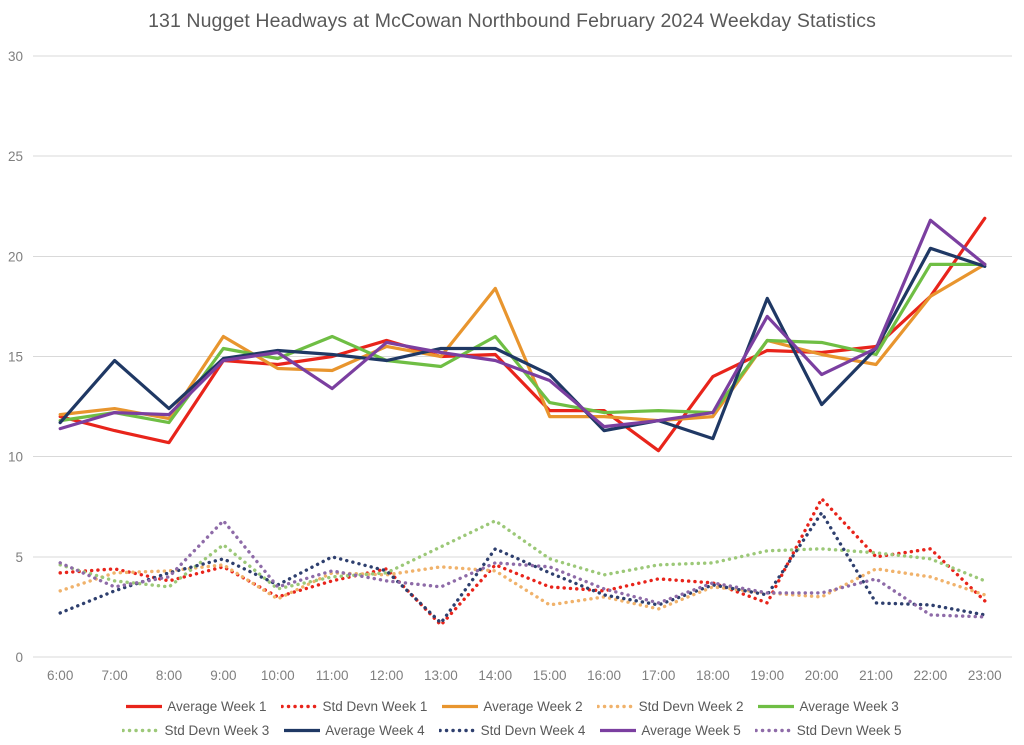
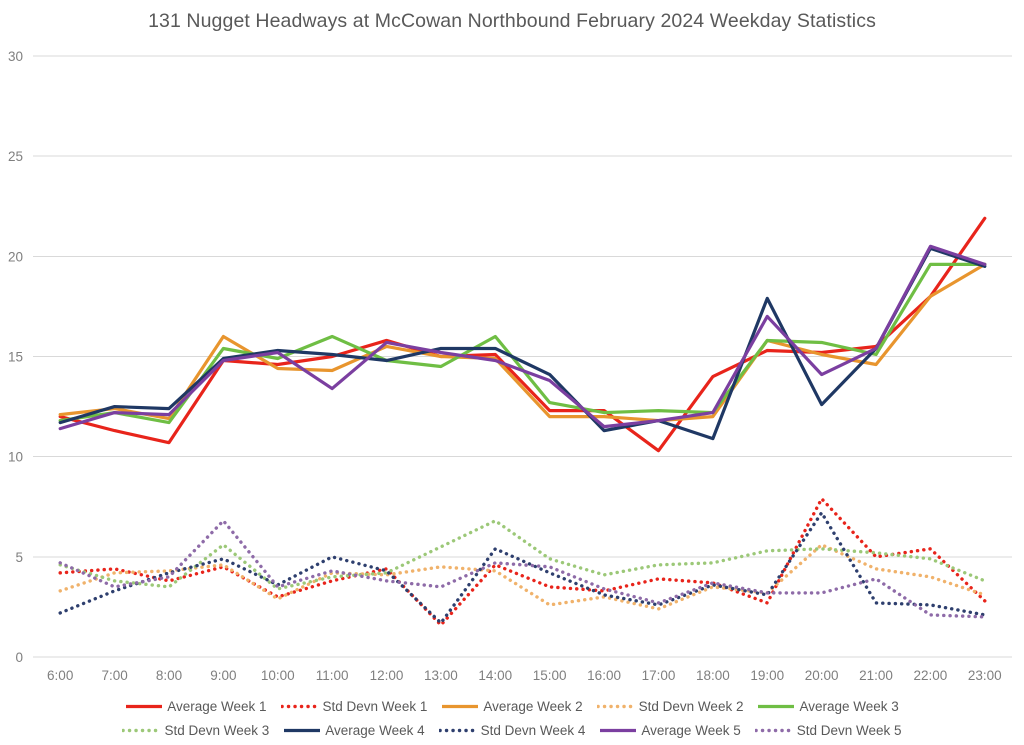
Average Week 4/7:00: 14.8 -> 12.5
Average Week 2/14:00: 18.4 -> 14.9
Std Devn Week 2/20:00: 3.0 -> 5.6
Average Week 5/22:00: 21.8 -> 20.5
